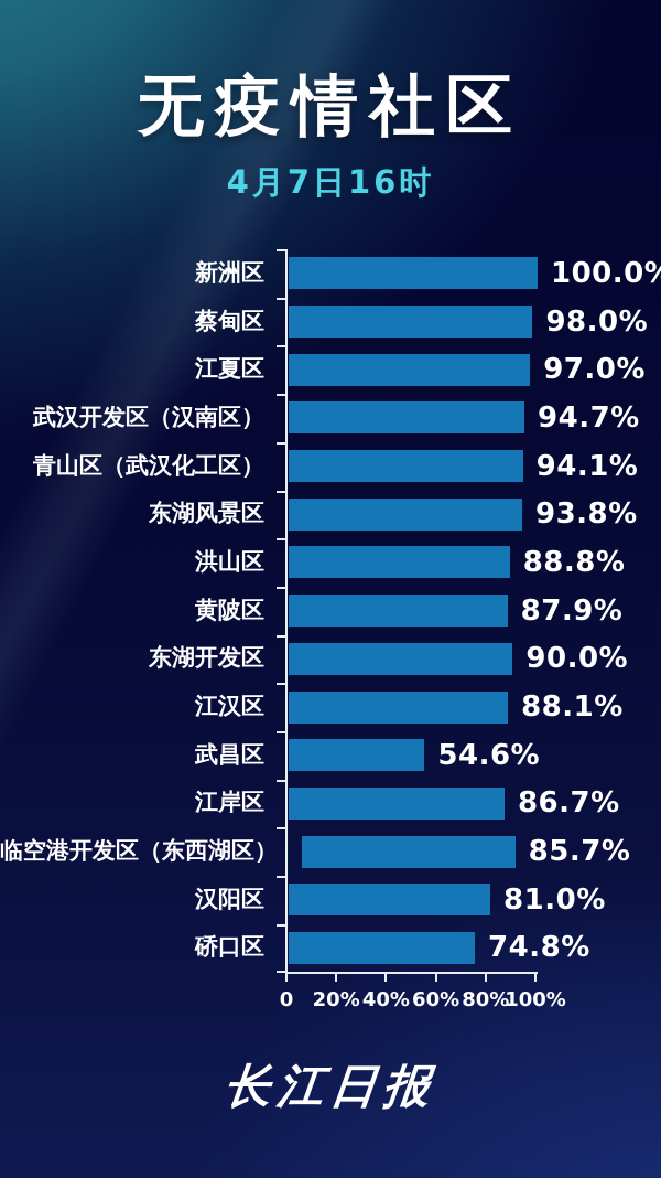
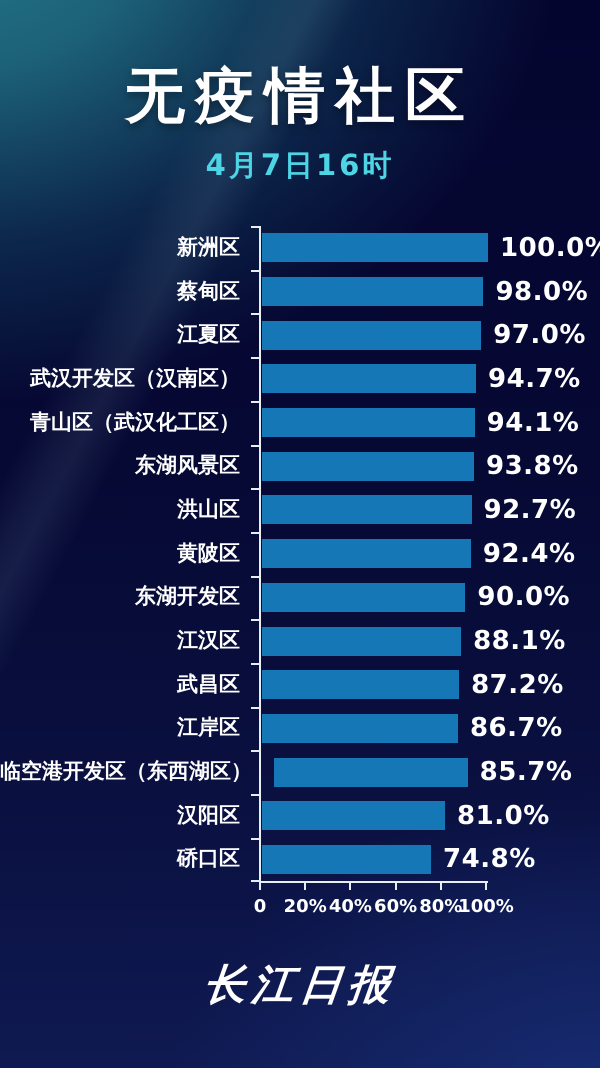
洪山区: 88.8% -> 92.7%
黄陂区: 87.9% -> 92.4%
武昌区: 54.6% -> 87.2%
